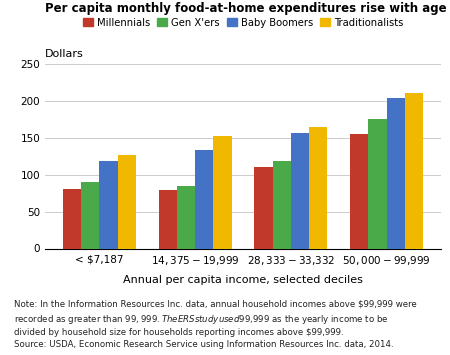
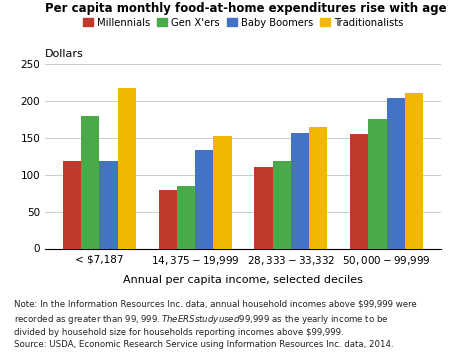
Millennials/< $7,187: 80 -> 118
Gen X'ers/< $7,187: 90 -> 180
Traditionalists/< $7,187: 126 -> 218
